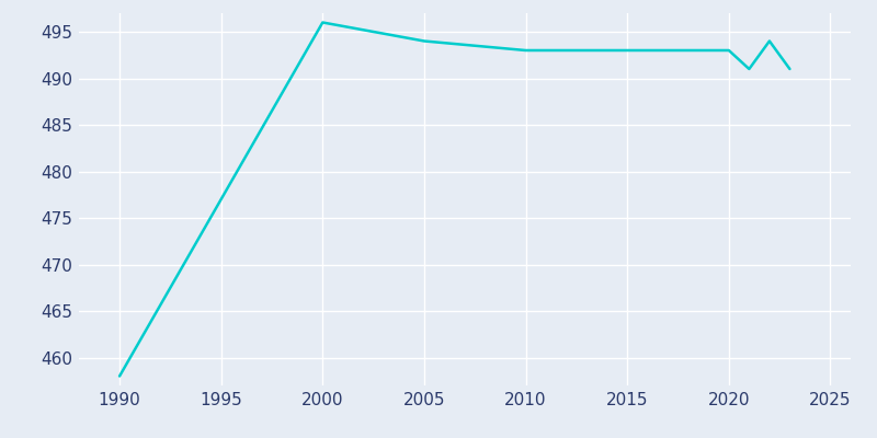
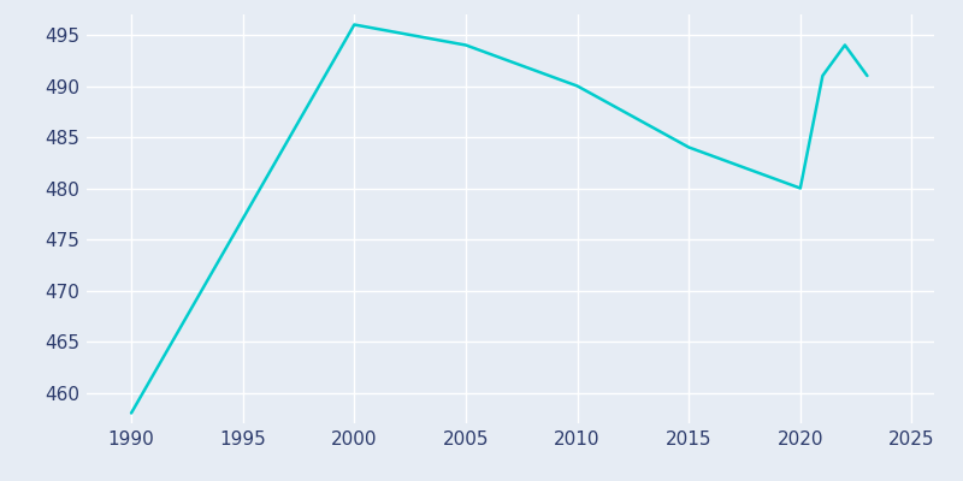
2010: 493 -> 490
2015: 493 -> 484
2020: 493 -> 480
